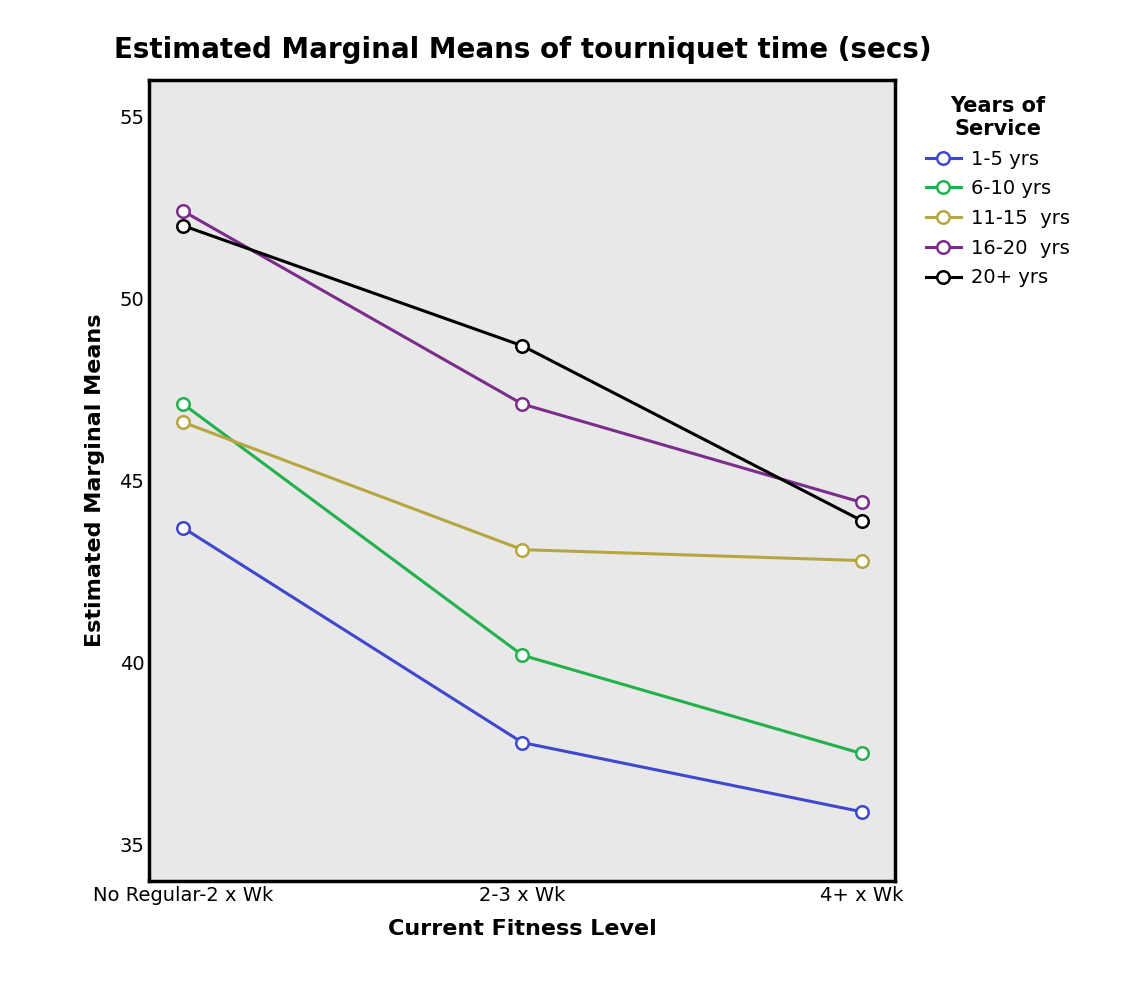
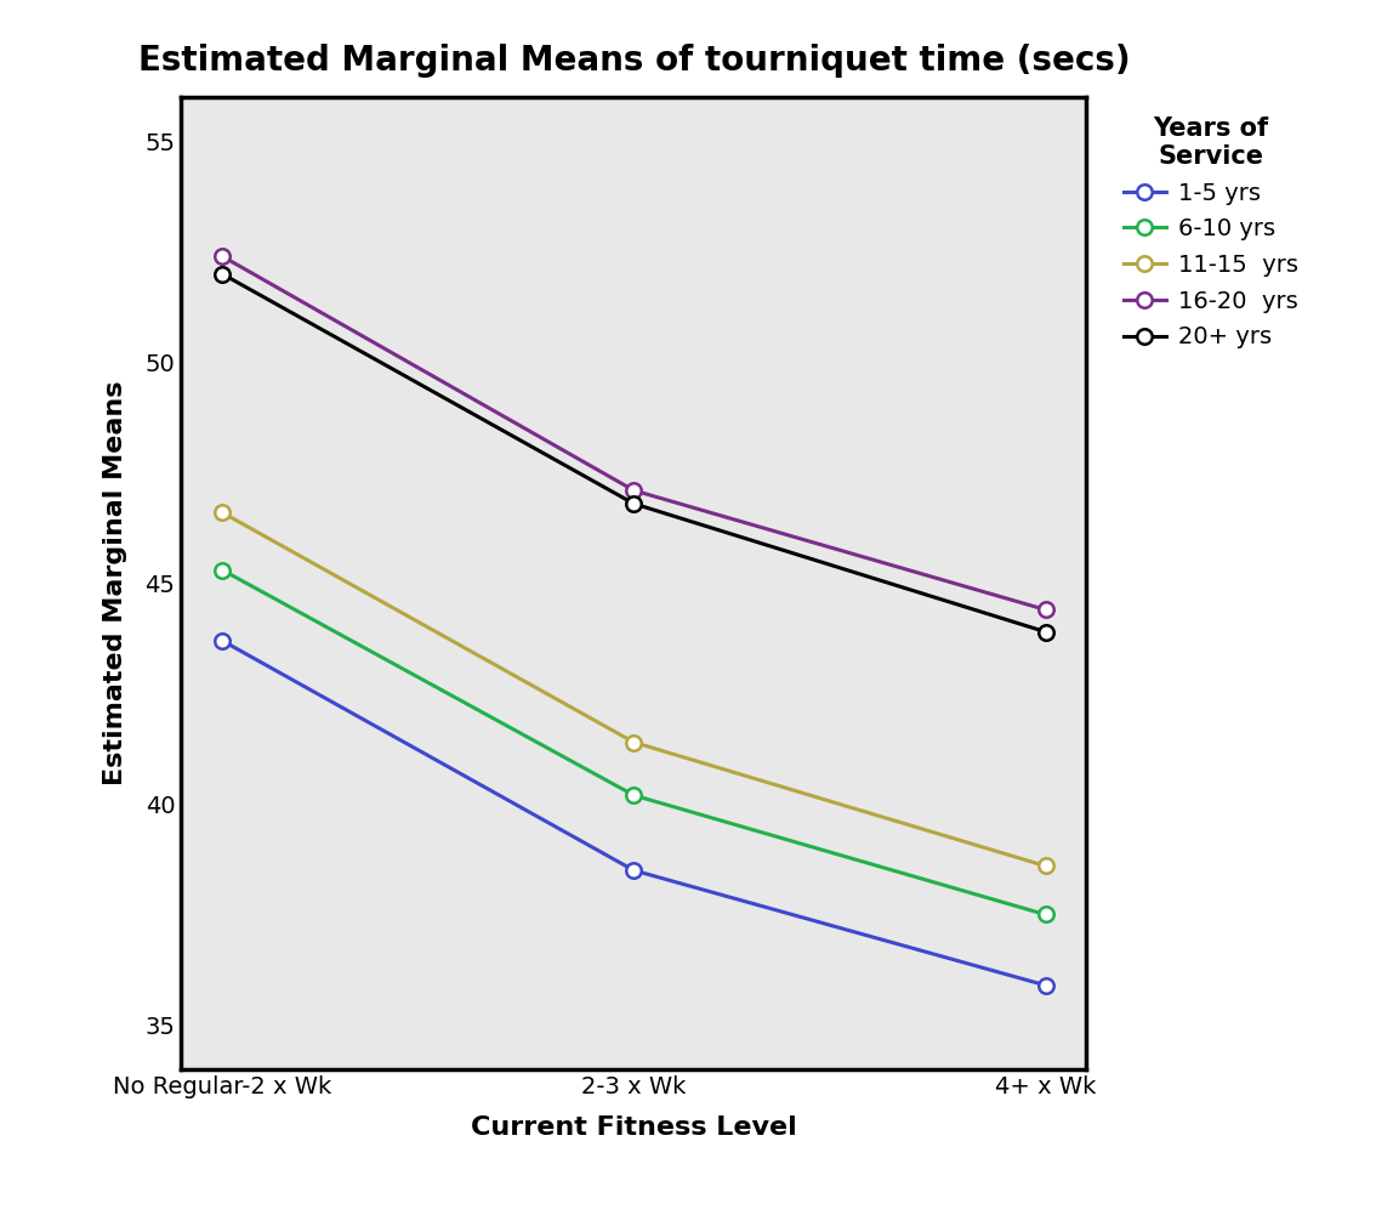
6-10 yrs/No Regular-2 x Wk: 47.1 -> 45.3
1-5 yrs/2-3 x Wk: 37.8 -> 38.5
11-15 yrs/2-3 x Wk: 43.1 -> 41.4
20+ yrs/2-3 x Wk: 48.7 -> 46.8
11-15 yrs/4+ x Wk: 42.8 -> 38.6
